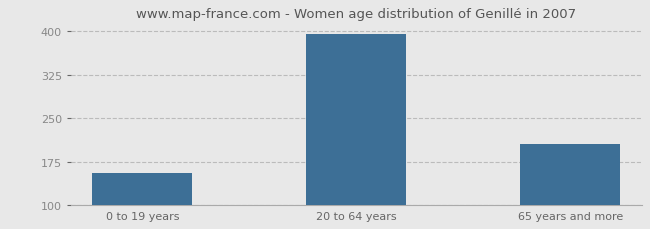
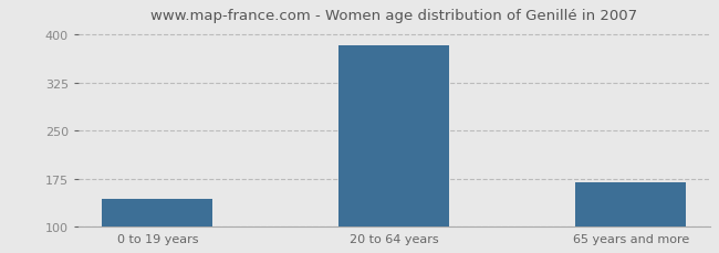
0 to 19 years: 155 -> 144
20 to 64 years: 395 -> 384
65 years and more: 205 -> 170
